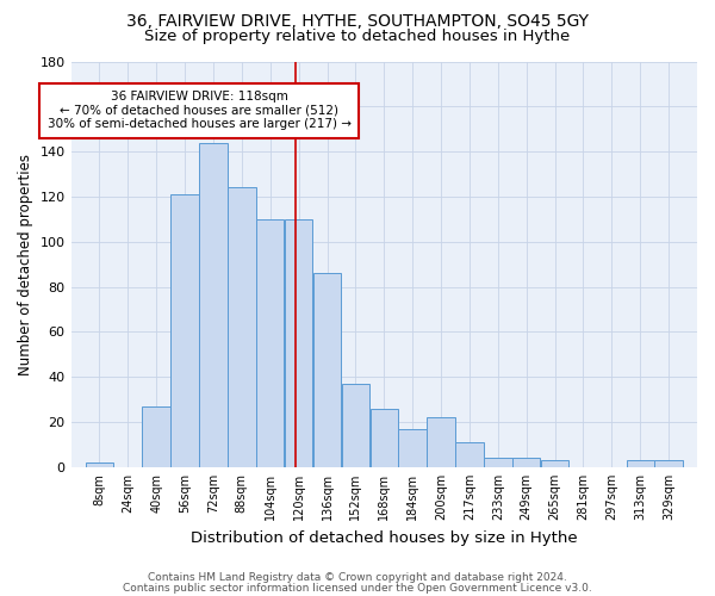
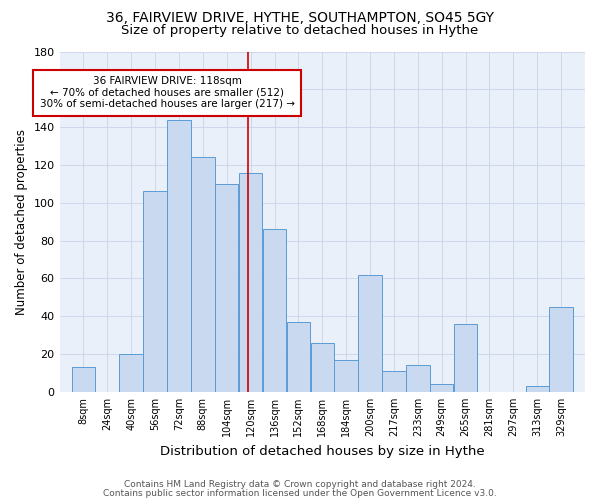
8sqm: 2 -> 13
40sqm: 27 -> 20
56sqm: 121 -> 106
120sqm: 110 -> 116
200sqm: 22 -> 62
233sqm: 4 -> 14
265sqm: 3 -> 36
329sqm: 3 -> 45
